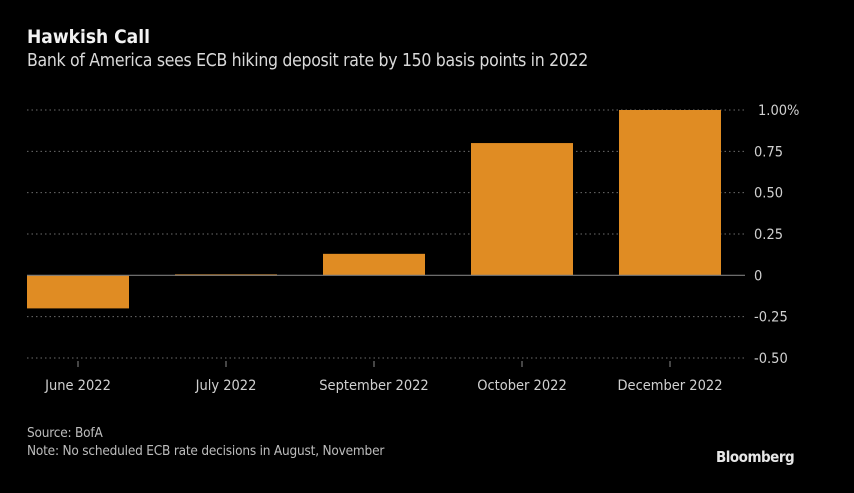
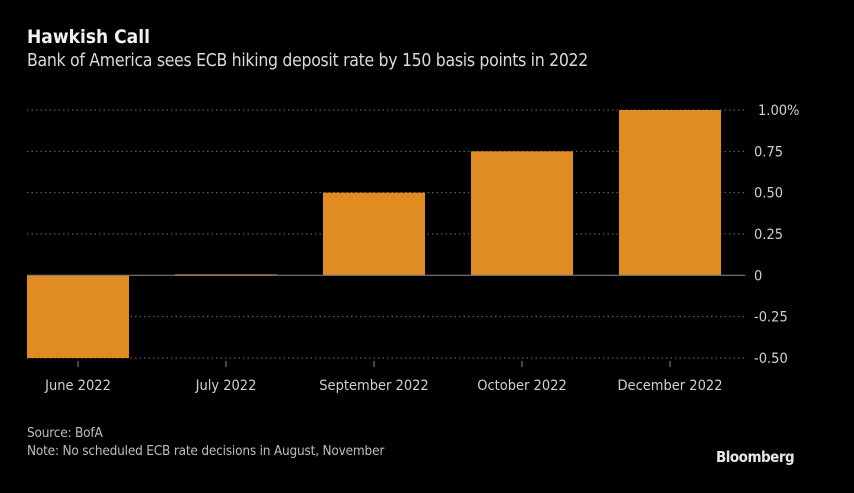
June 2022: -0.20 -> -0.50
September 2022: 0.13 -> 0.50
October 2022: 0.80 -> 0.75
